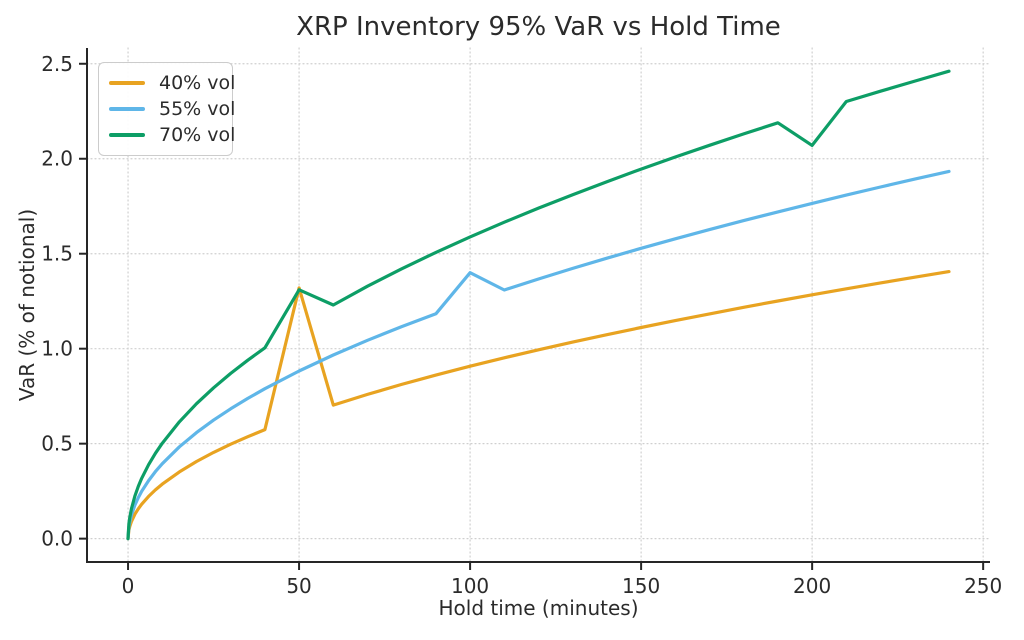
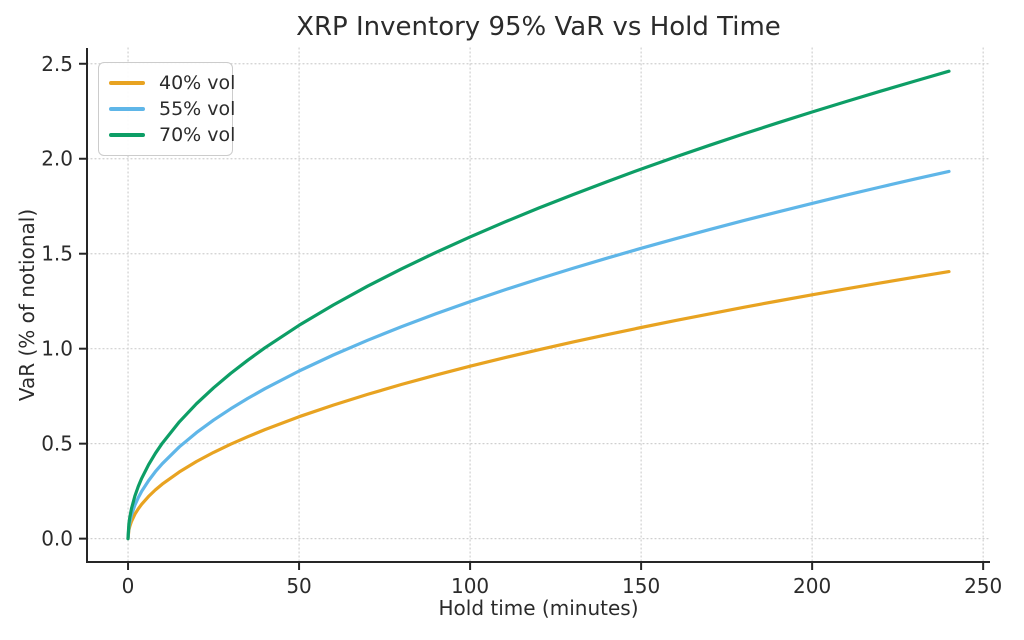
40% vol/50: 1.32 -> 0.64
70% vol/50: 1.31 -> 1.12
55% vol/100: 1.40 -> 1.25
70% vol/200: 2.07 -> 2.25
